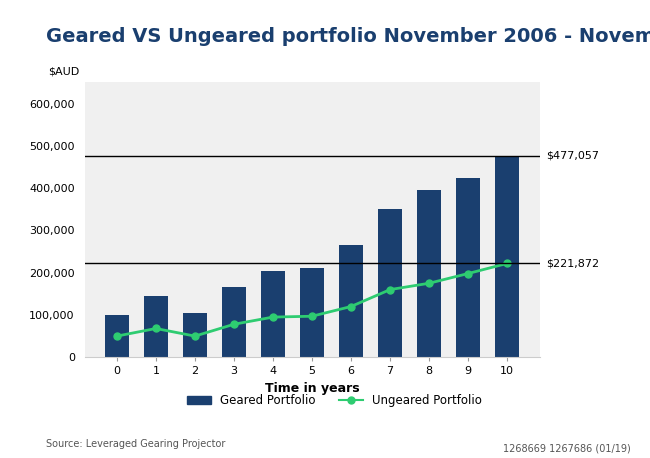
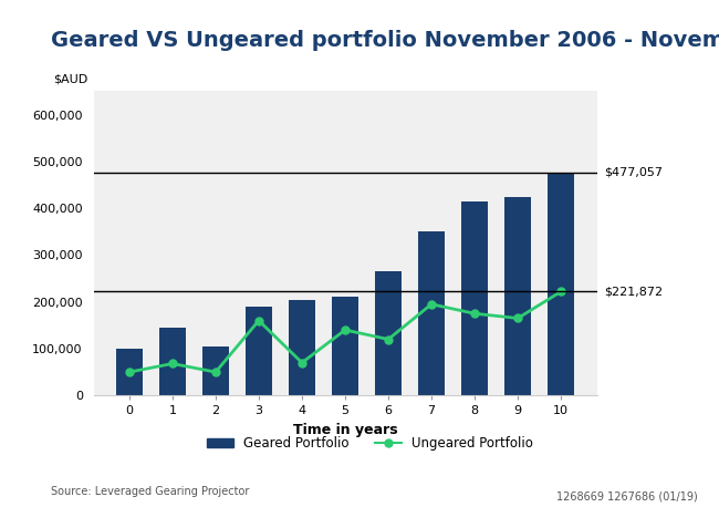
Geared Portfolio/3: 165,000 -> 190,000
Ungeared Portfolio/3: 78,000 -> 160,000
Ungeared Portfolio/4: 95,000 -> 70,000
Ungeared Portfolio/5: 97,000 -> 140,000
Ungeared Portfolio/7: 160,000 -> 195,000
Geared Portfolio/8: 395,000 -> 415,000
Ungeared Portfolio/9: 198,000 -> 165,000
